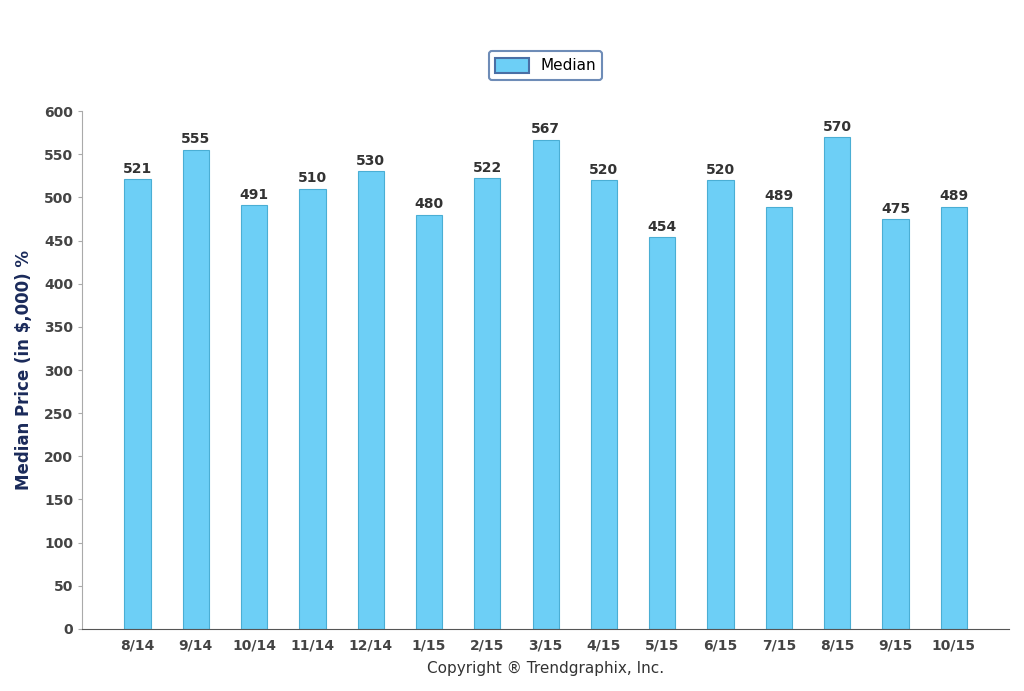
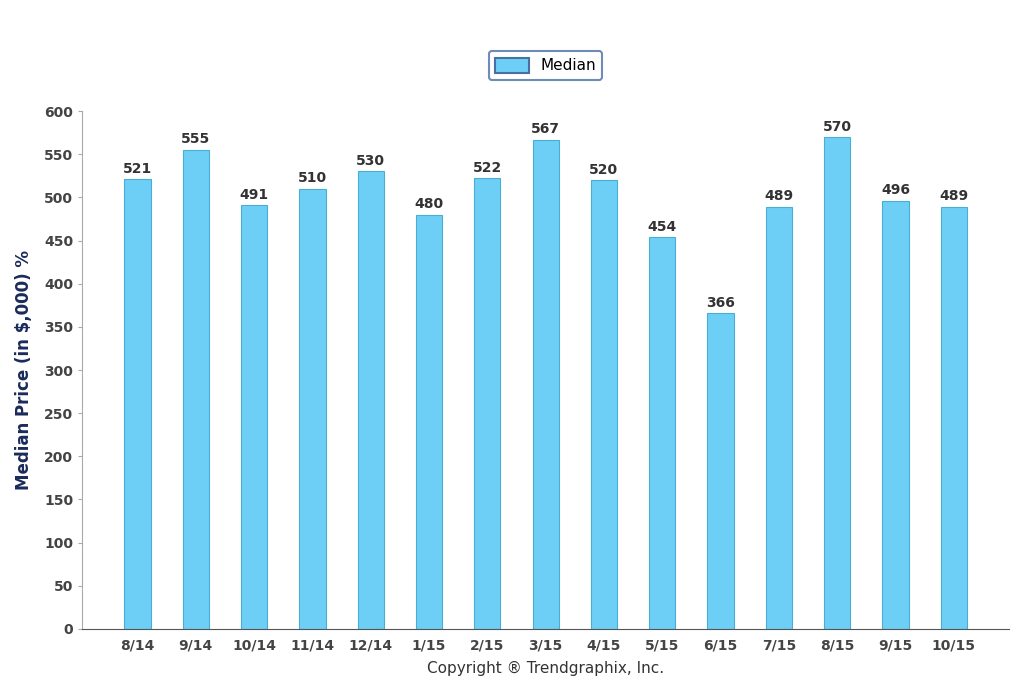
6/15: 520 -> 366
9/15: 475 -> 496
